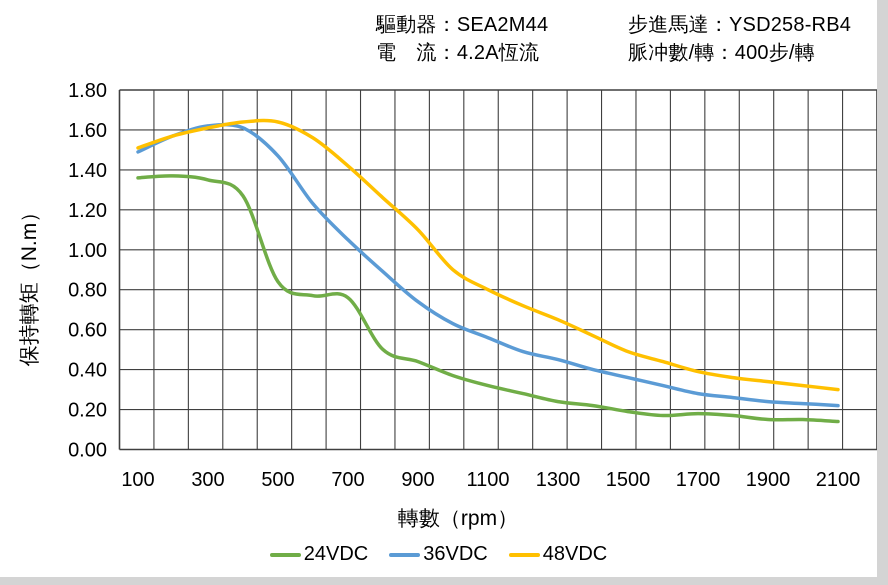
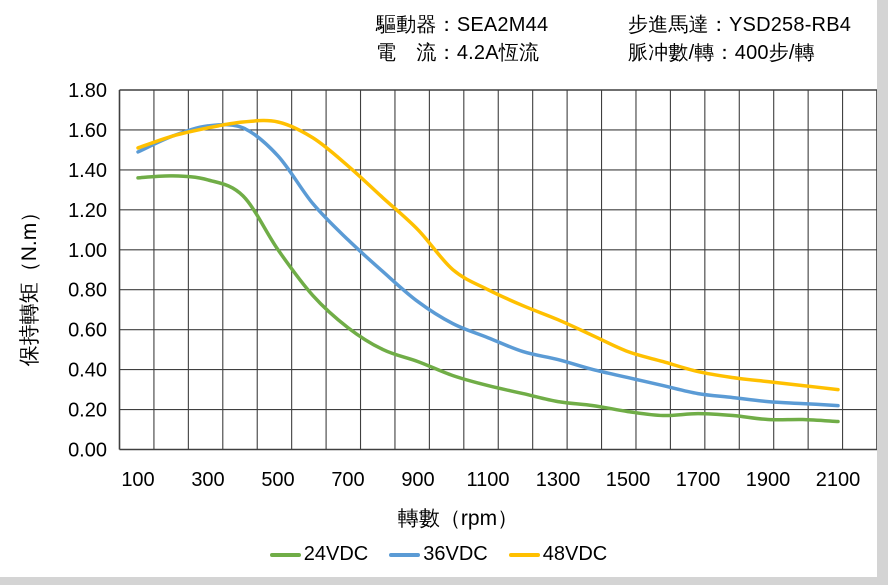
24VDC/500: 0.84 -> 1.00
24VDC/700: 0.76 -> 0.61
